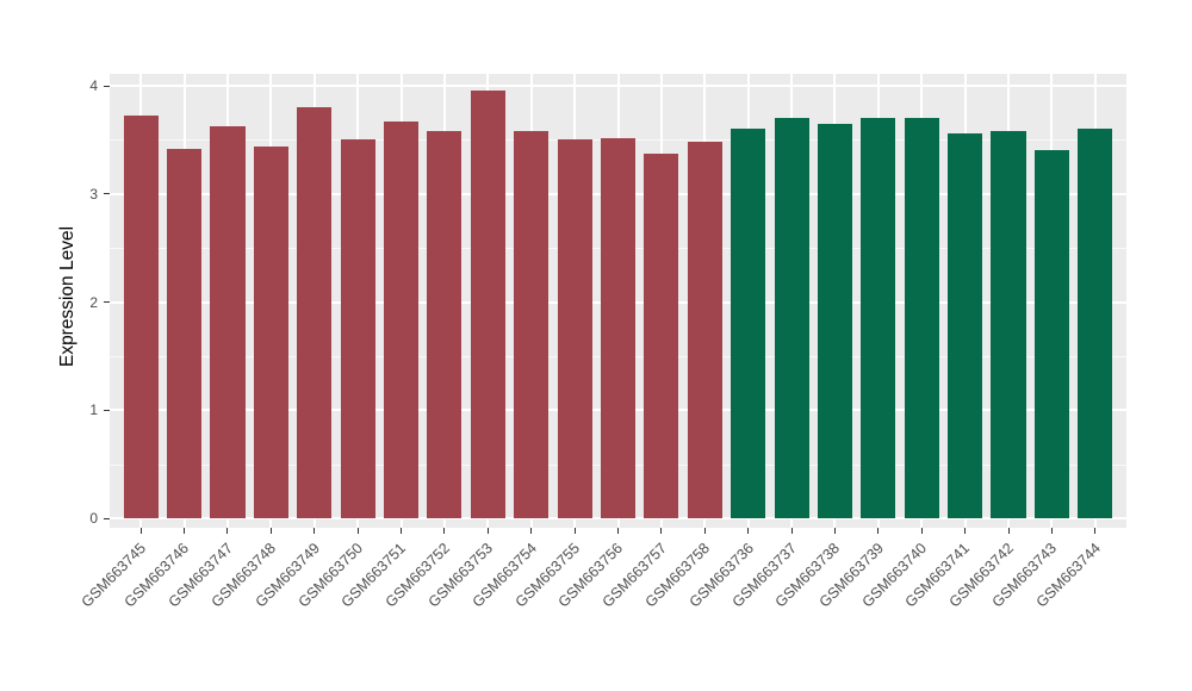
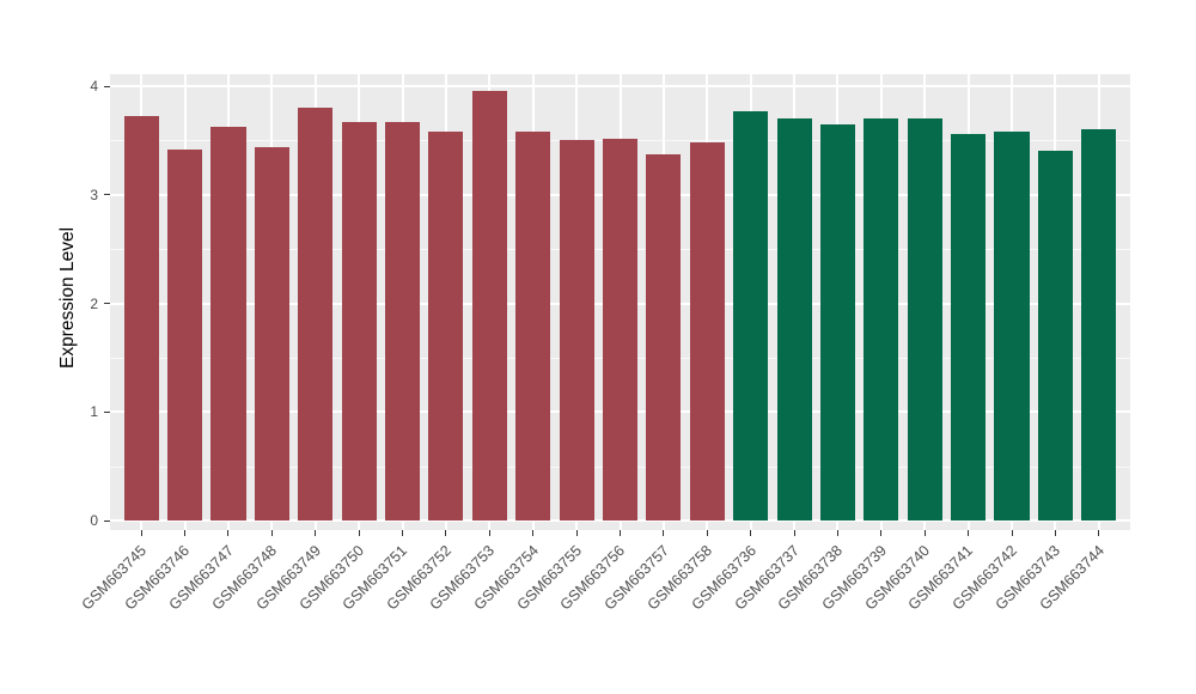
GSM663750: 3.5 -> 3.7
GSM663736: 3.6 -> 3.8
